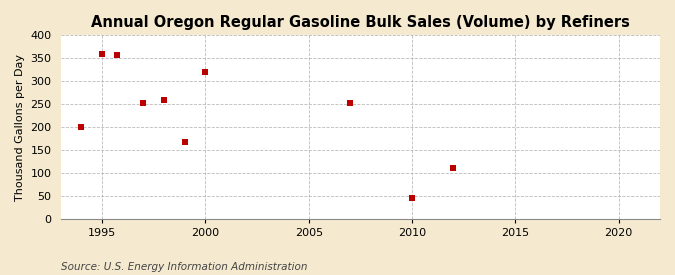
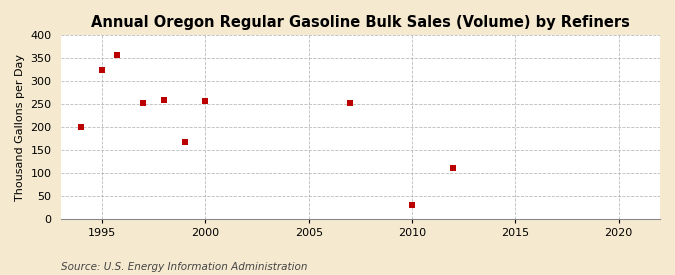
1995: 360 -> 325
2000: 320 -> 258
2010: 45 -> 30
